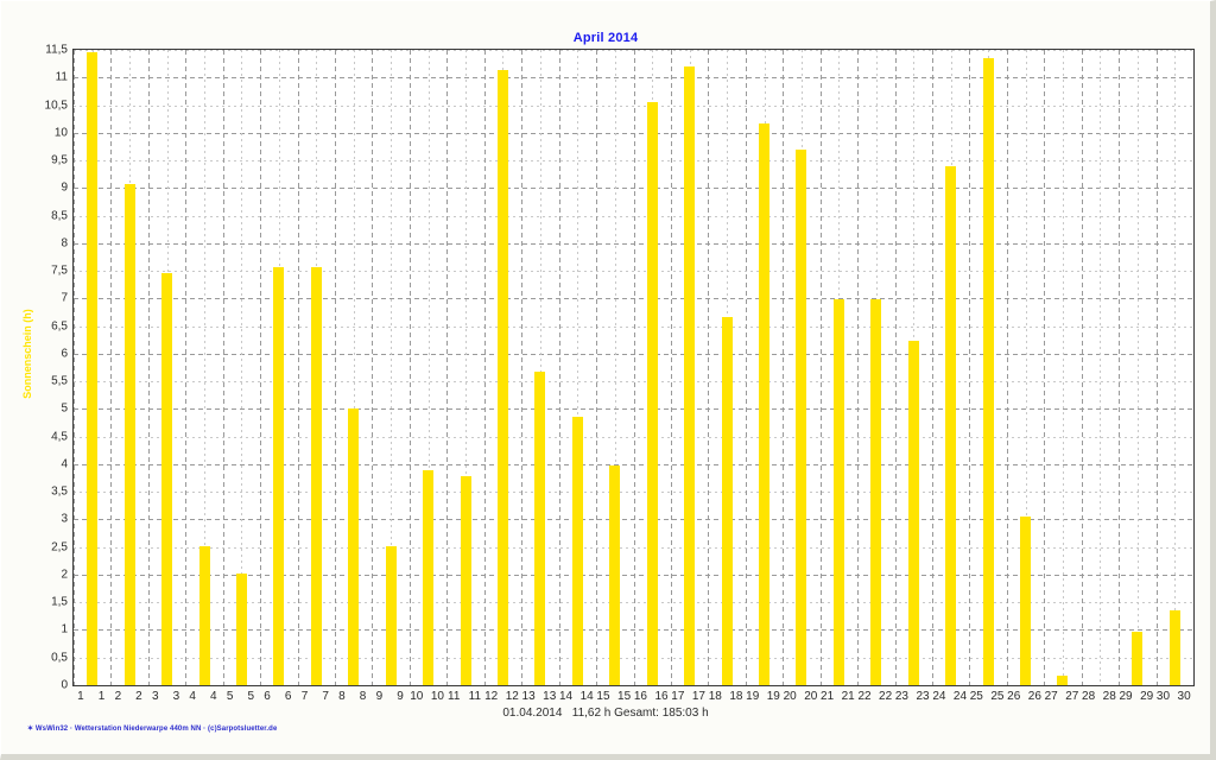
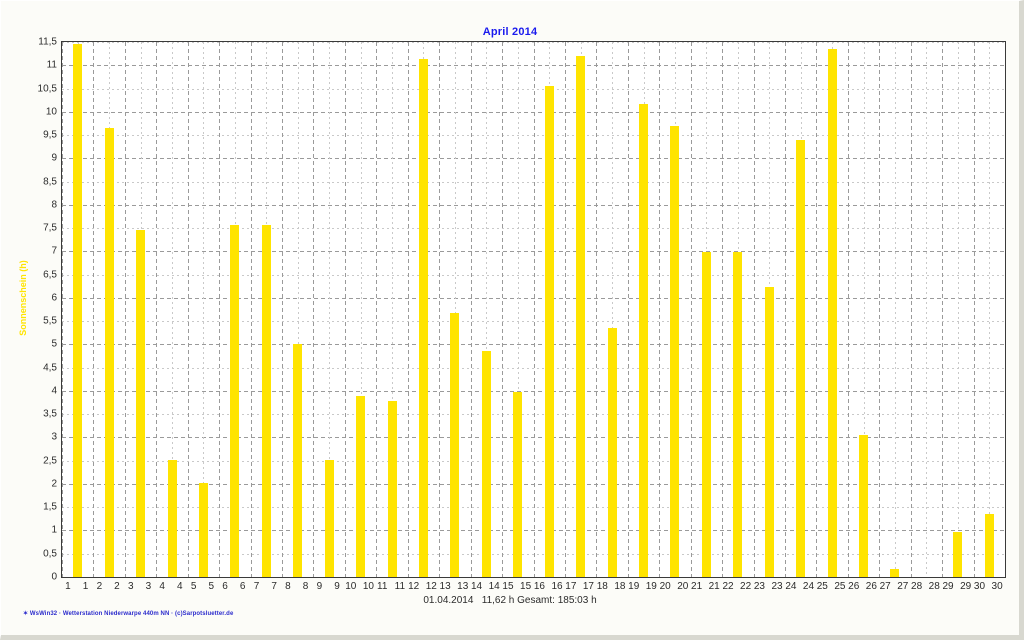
2: 9,1 -> 9,7
18: 6,7 -> 5,4
